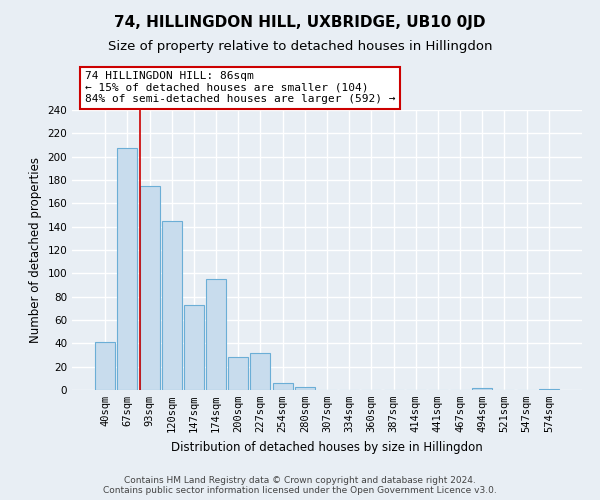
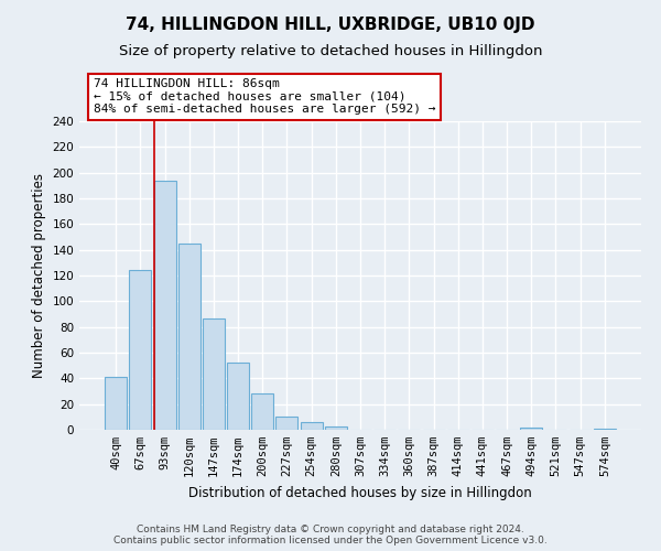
67sqm: 207 -> 124
93sqm: 175 -> 194
147sqm: 73 -> 87
174sqm: 95 -> 52
227sqm: 32 -> 10
